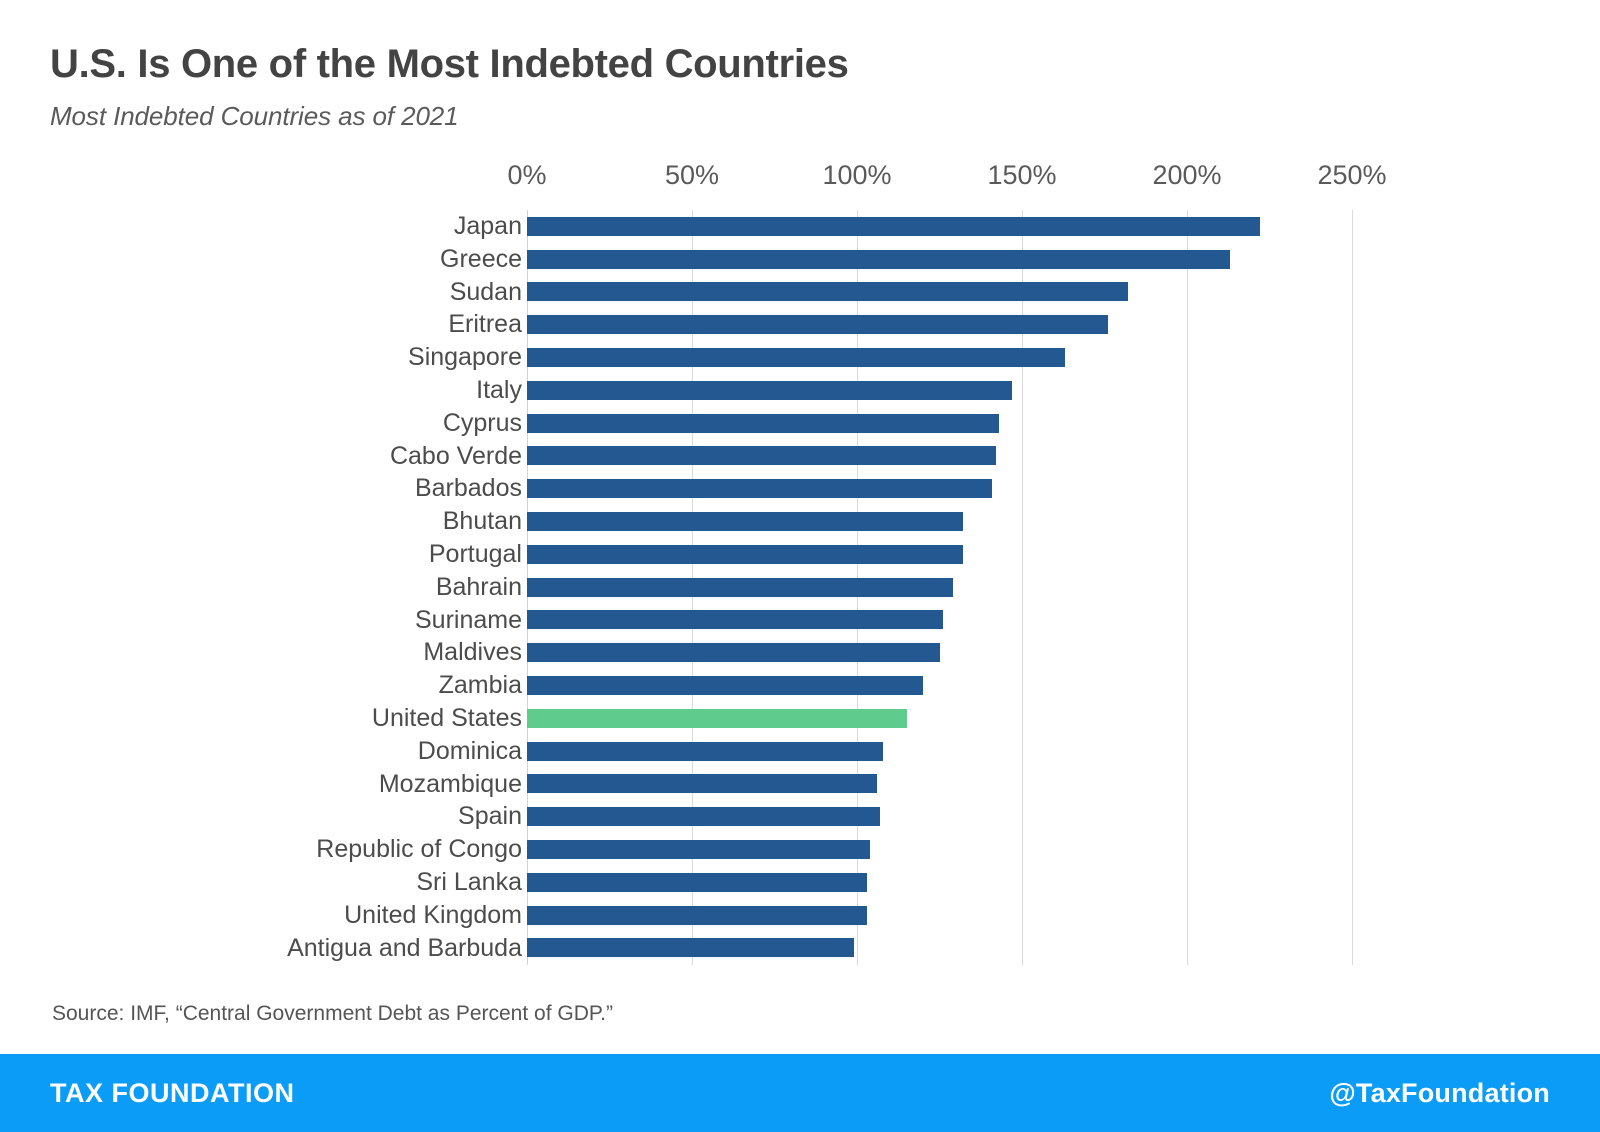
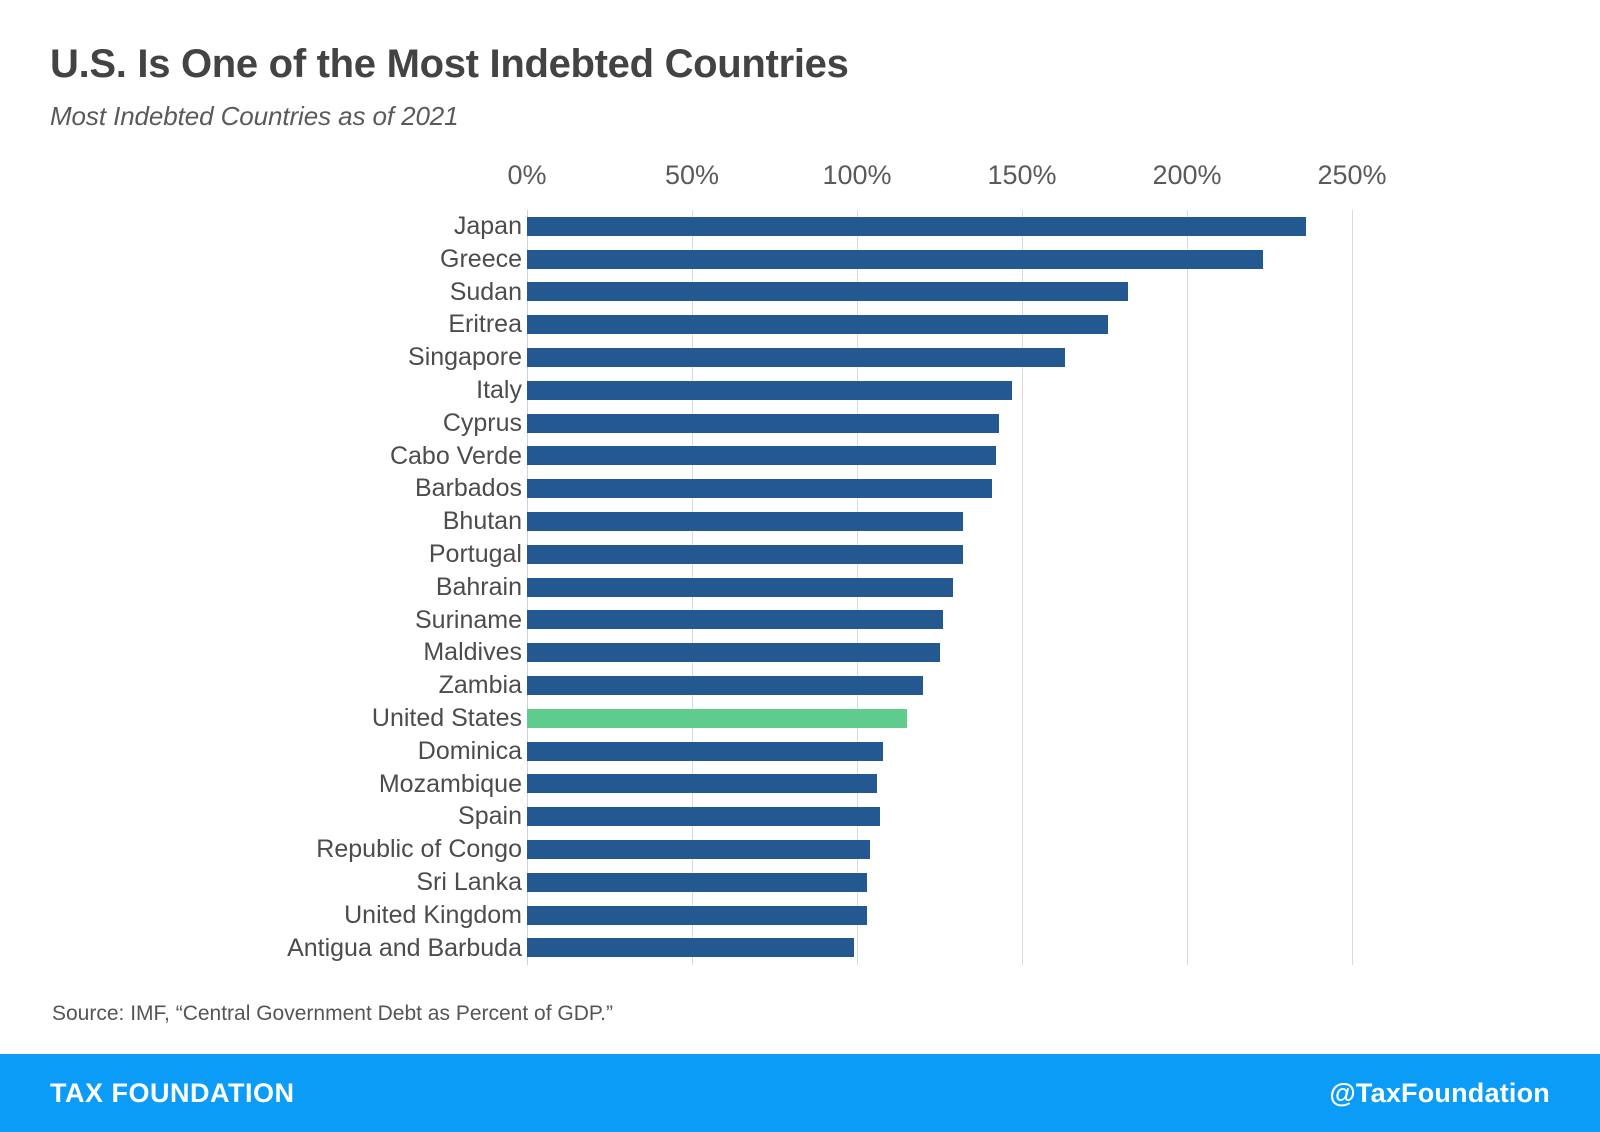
Japan: 222% -> 236%
Greece: 213% -> 223%
